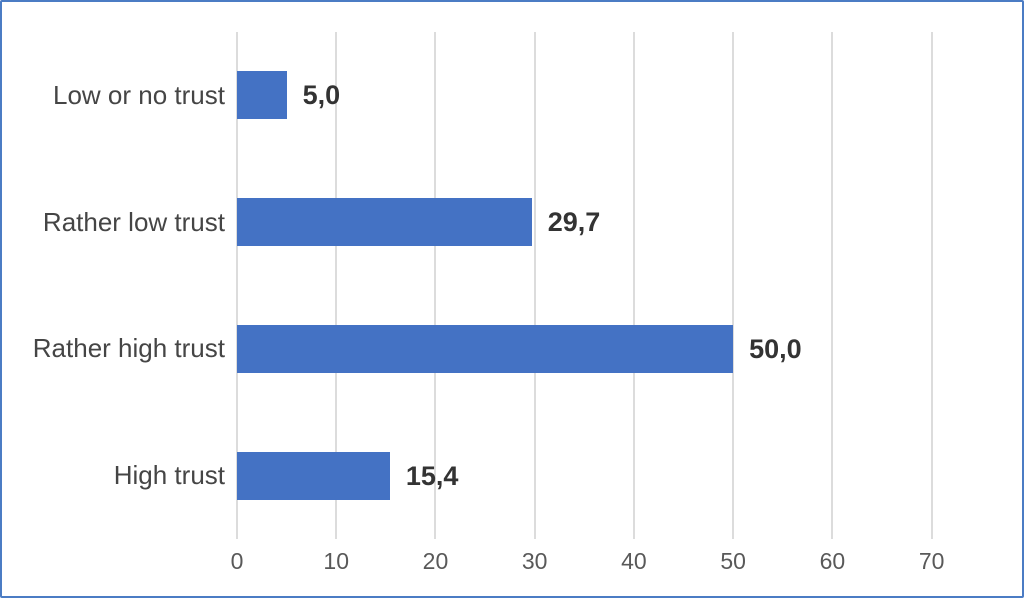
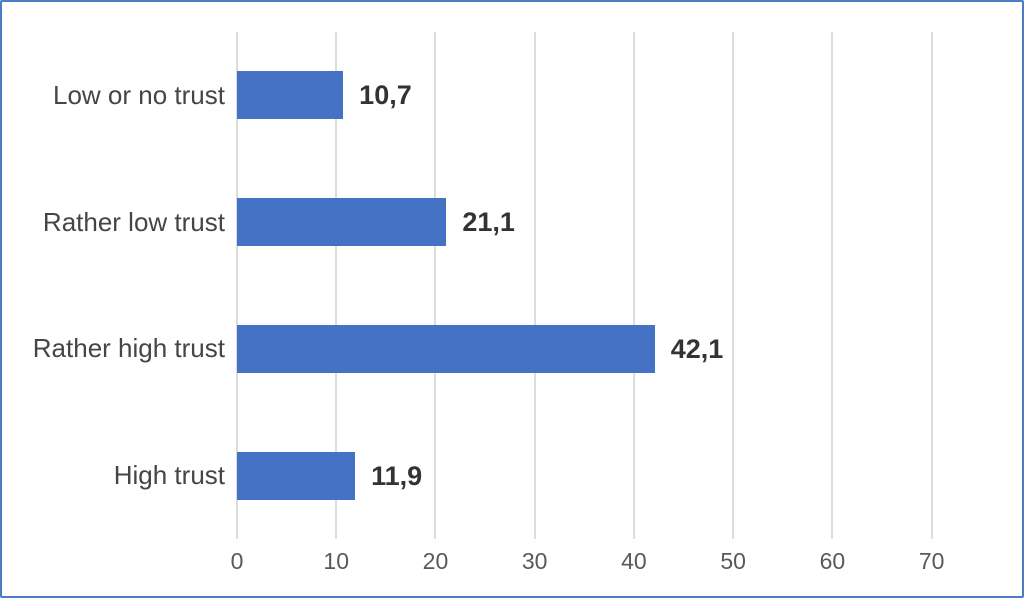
Low or no trust: 5,0 -> 10,7
Rather low trust: 29,7 -> 21,1
Rather high trust: 50,0 -> 42,1
High trust: 15,4 -> 11,9
